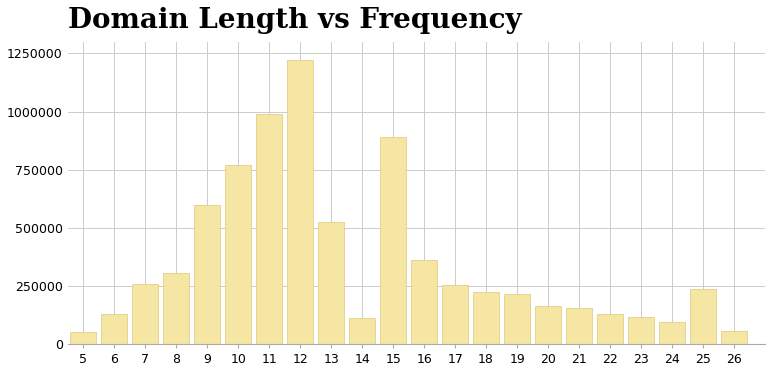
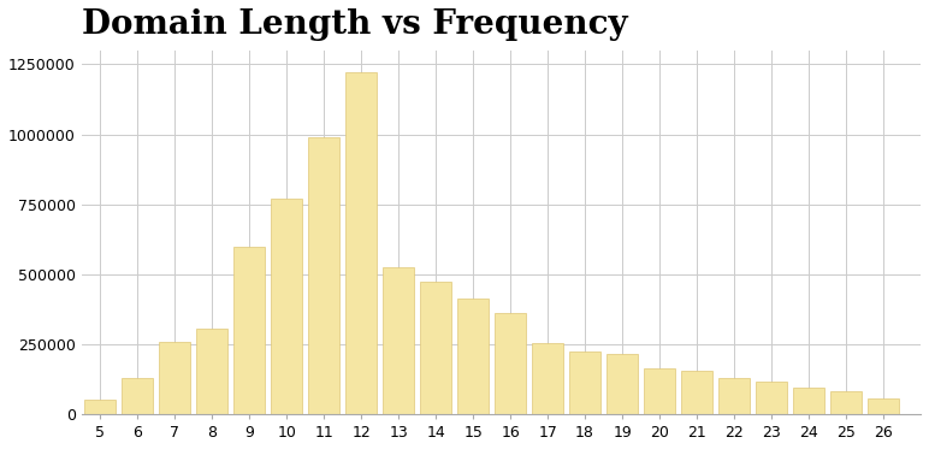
14: 110000 -> 475000
15: 890000 -> 415000
25: 235000 -> 80000
